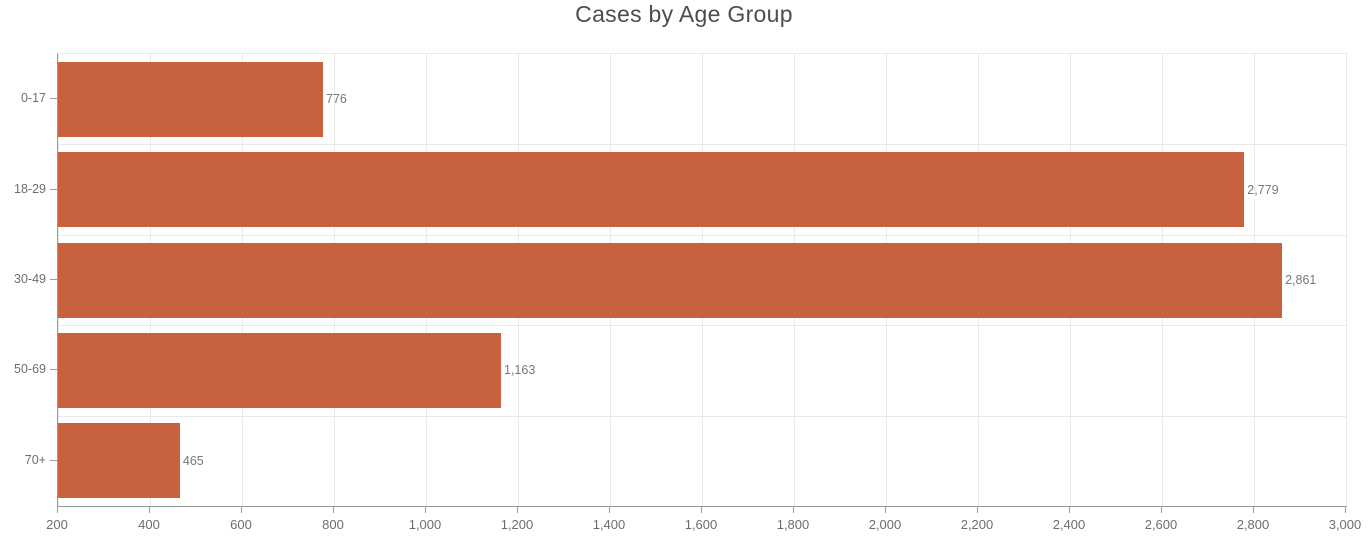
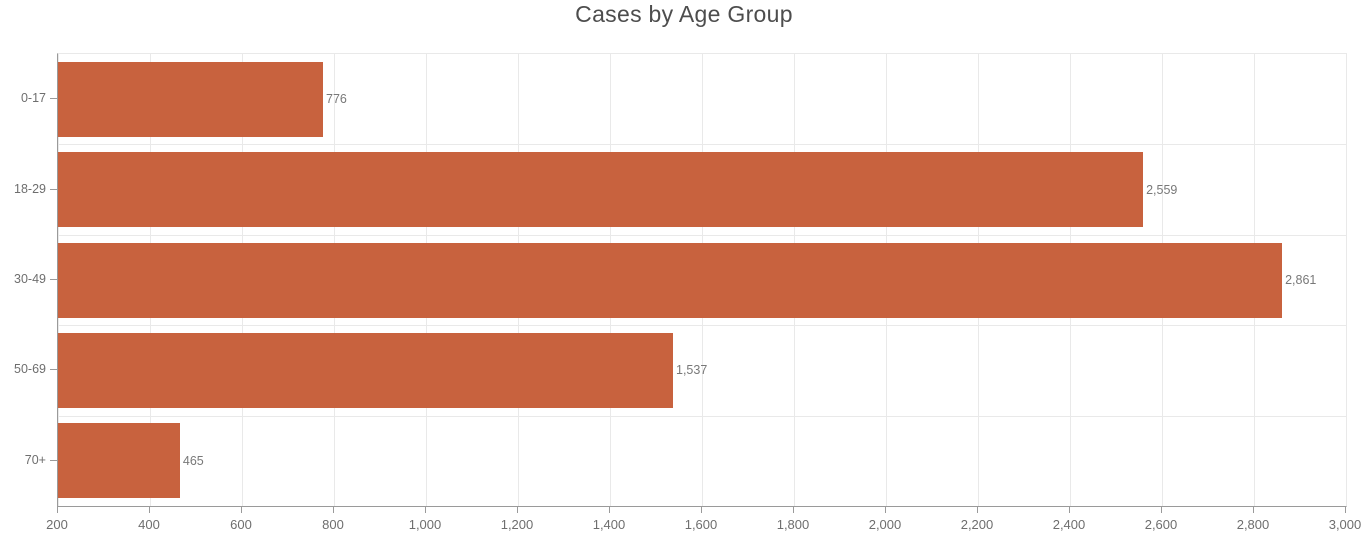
18-29: 2,779 -> 2,559
50-69: 1,163 -> 1,537
